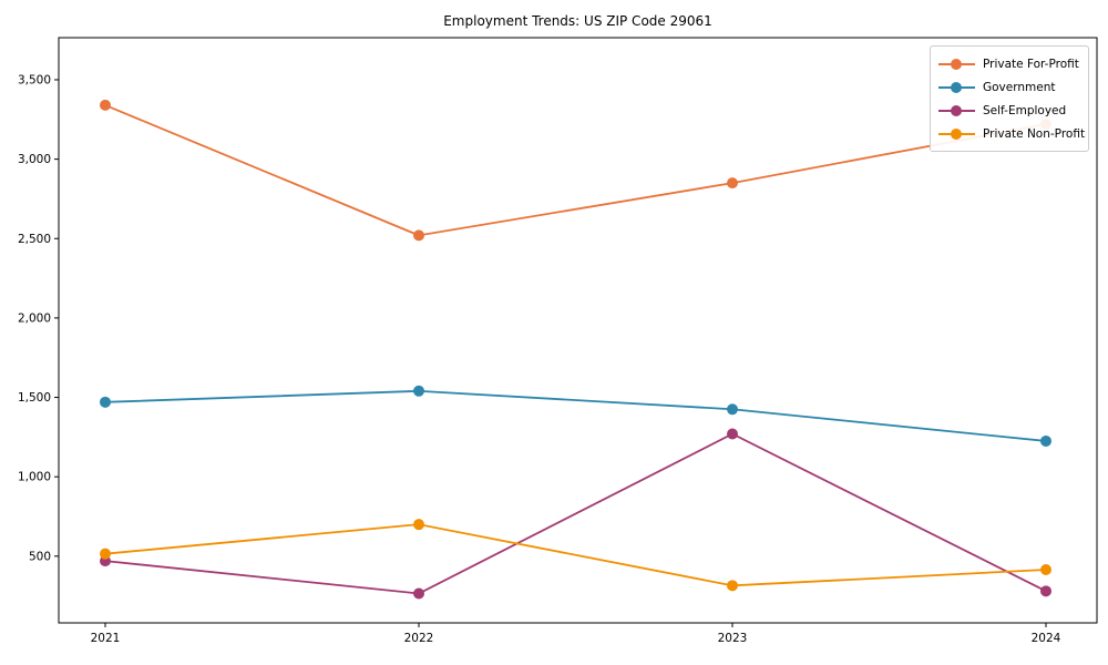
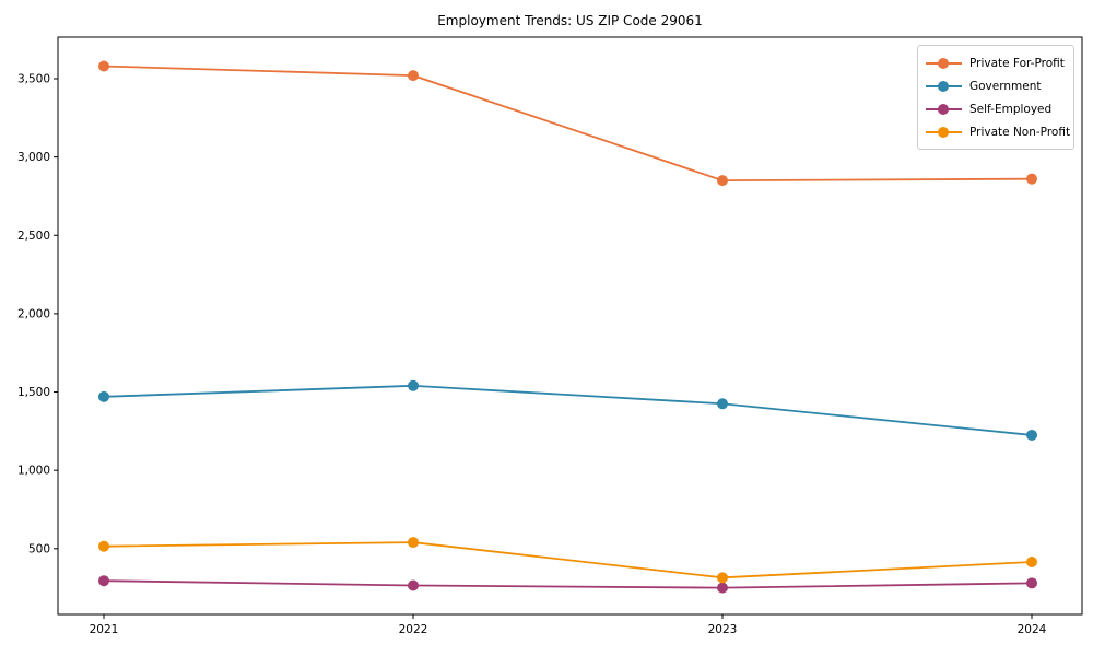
Private For-Profit/2021: 3340 -> 3580
Self-Employed/2021: 470 -> 300
Private For-Profit/2022: 2520 -> 3520
Private Non-Profit/2022: 700 -> 540
Self-Employed/2023: 1270 -> 250
Private For-Profit/2024: 3220 -> 2860
